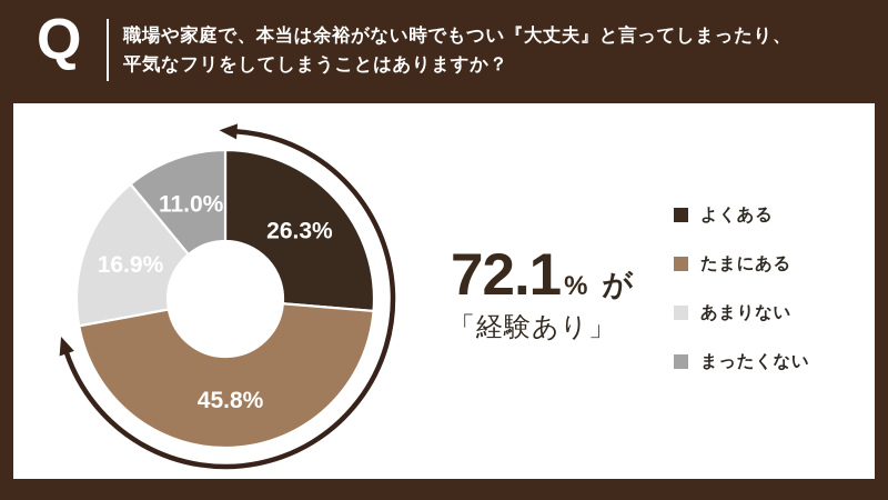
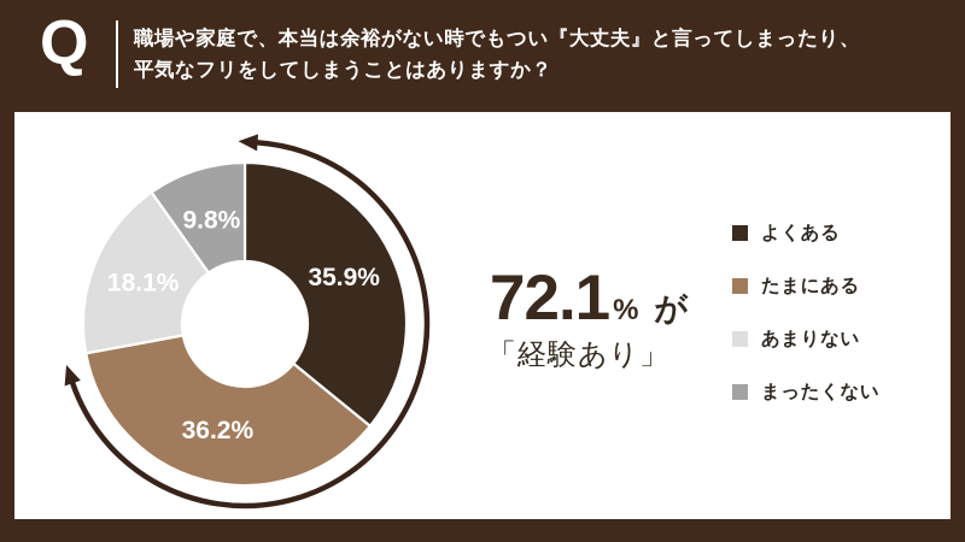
よくある: 26.3% -> 35.9%
たまにある: 45.8% -> 36.2%
あまりない: 16.9% -> 18.1%
まったくない: 11.0% -> 9.8%
